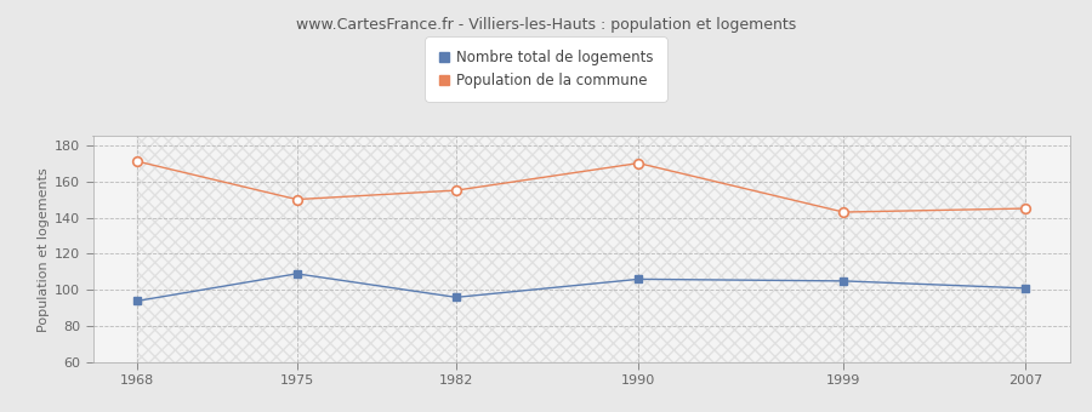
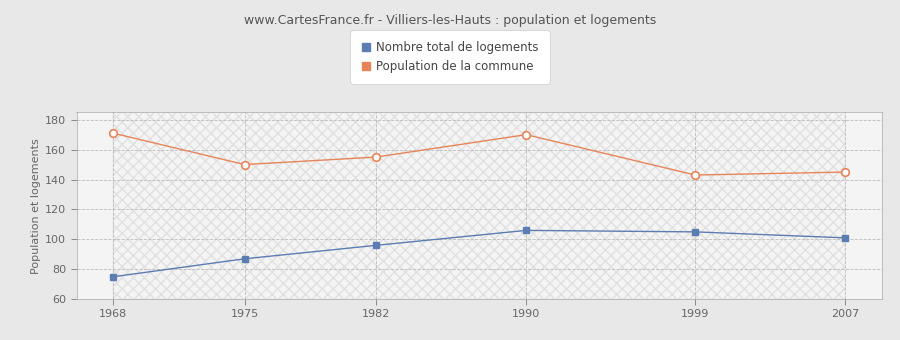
Nombre total de logements/1968: 94 -> 75
Nombre total de logements/1975: 109 -> 87
